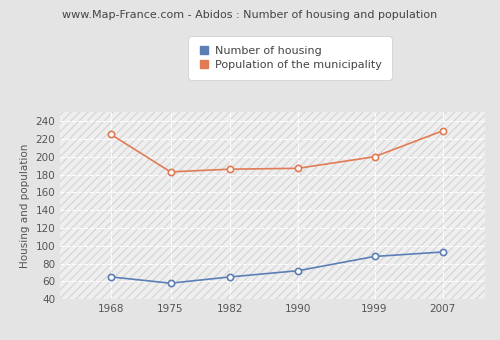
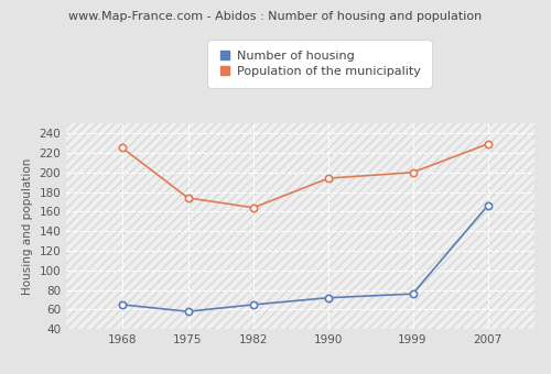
Population of the municipality/1975: 183 -> 174
Population of the municipality/1982: 186 -> 164
Population of the municipality/1990: 187 -> 194
Number of housing/1999: 88 -> 76
Number of housing/2007: 93 -> 166
